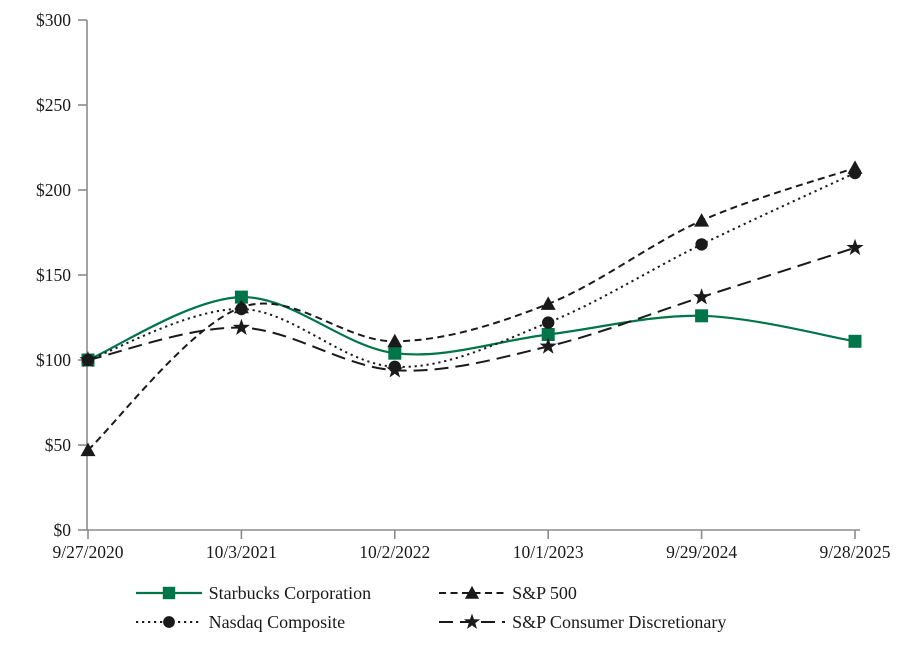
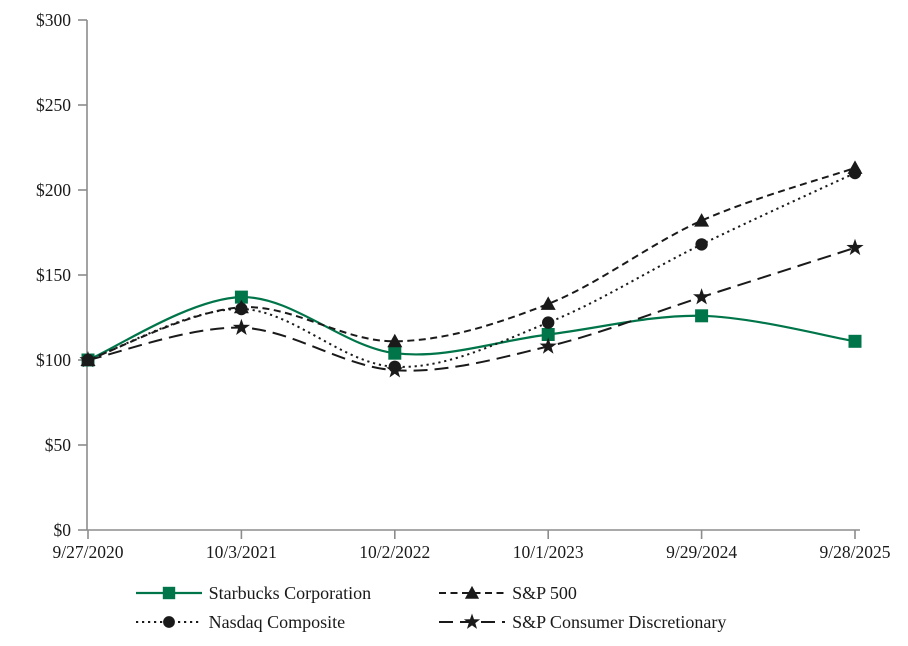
S&P 500/9/27/2020: $47 -> $100
